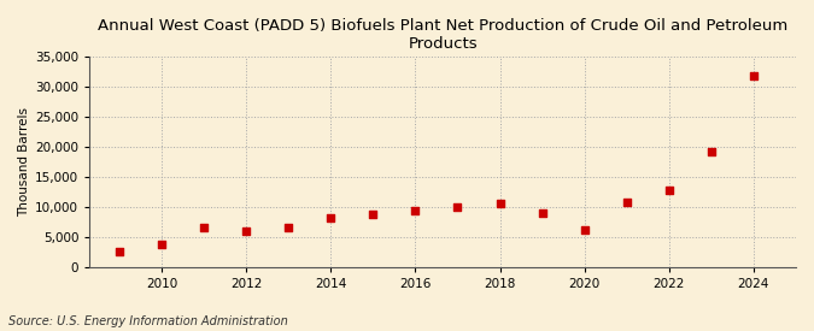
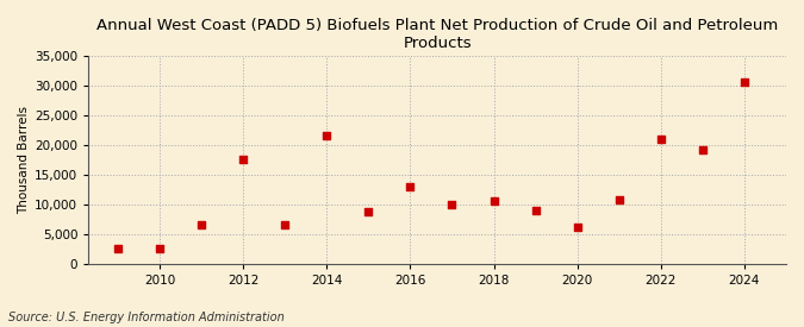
2010: 3,700 -> 2,500
2012: 5,900 -> 17,500
2014: 8,200 -> 21,500
2016: 9,400 -> 13,000
2022: 12,700 -> 21,000
2024: 31,700 -> 30,500
